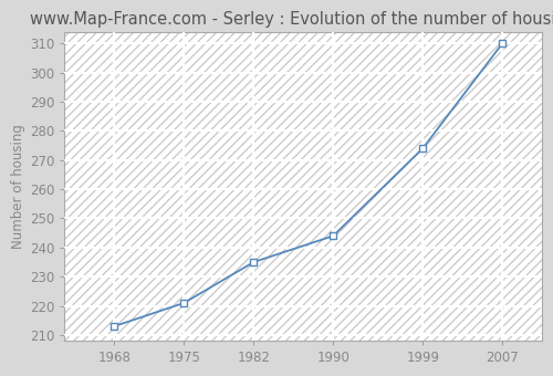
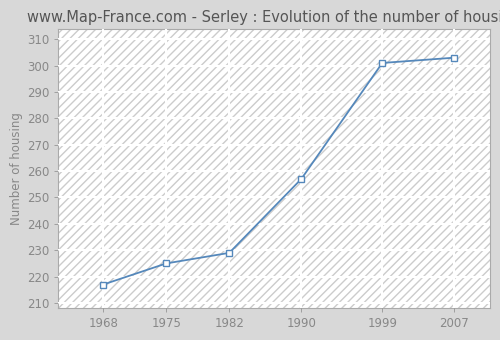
1968: 213 -> 217
1975: 221 -> 225
1982: 235 -> 229
1990: 244 -> 257
1999: 274 -> 301
2007: 310 -> 303
